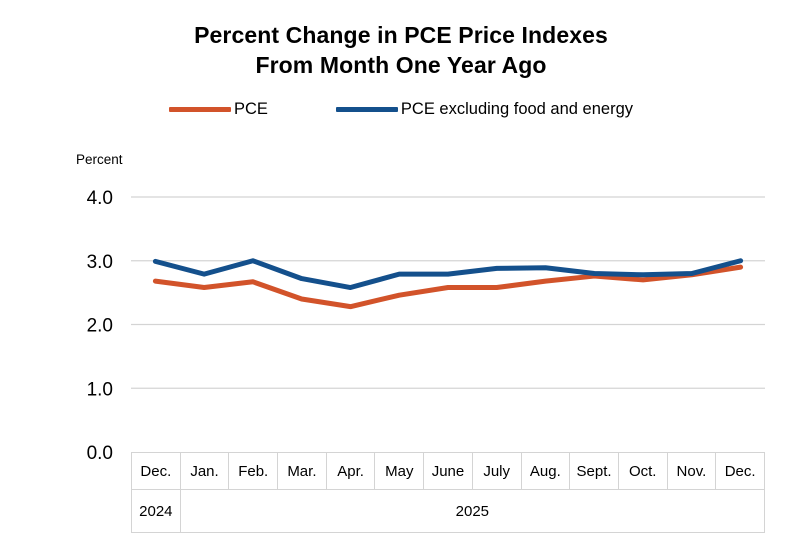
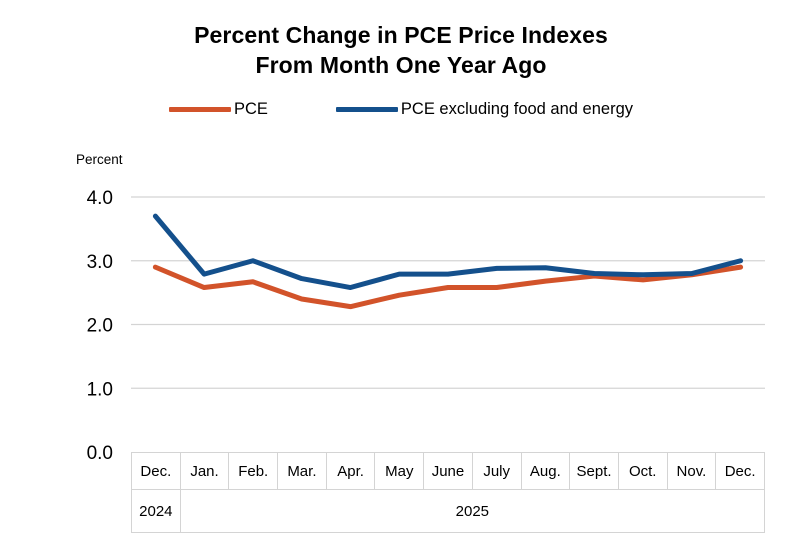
PCE/Dec. 2024: 2.7 -> 2.9
PCE excluding food and energy/Dec. 2024: 3.0 -> 3.7
